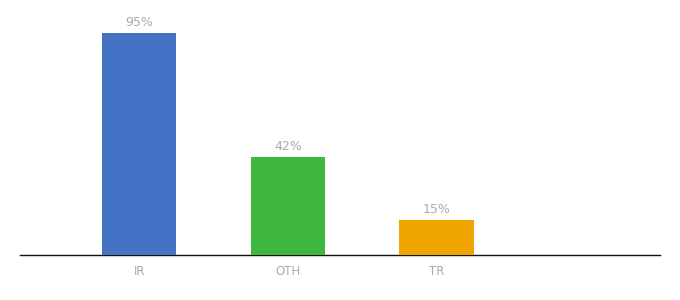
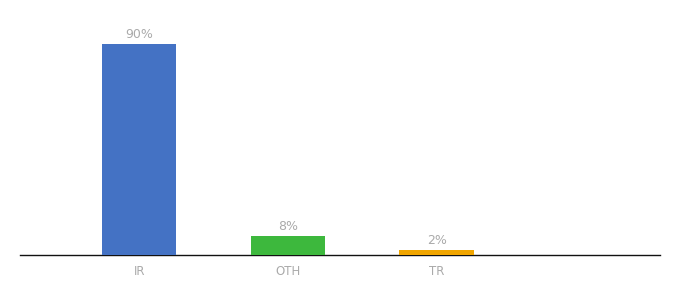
IR: 95% -> 90%
OTH: 42% -> 8%
TR: 15% -> 2%
